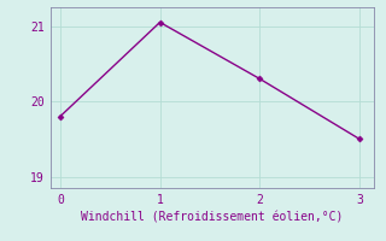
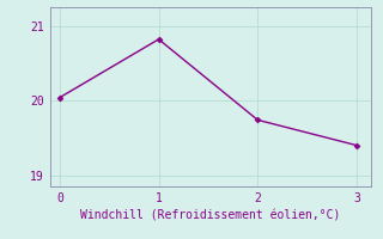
0: 19.80 -> 20.04
1: 21.05 -> 20.82
2: 20.30 -> 19.74
3: 19.50 -> 19.40
